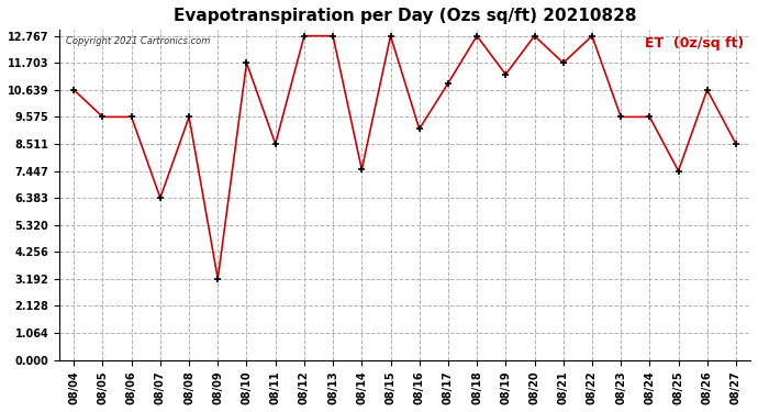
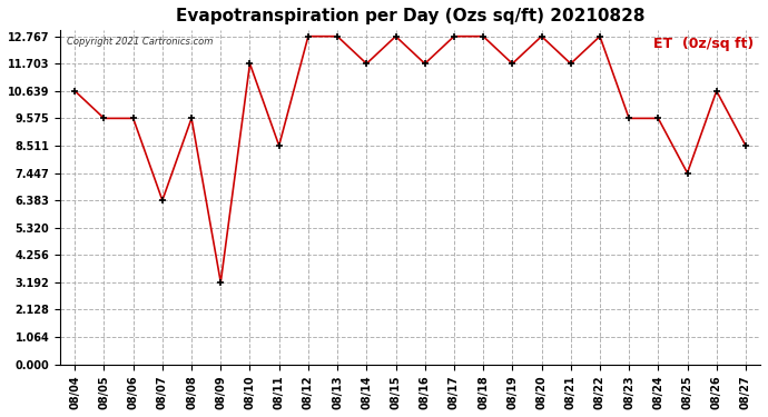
08/14: 7.50 -> 11.70
08/16: 9.10 -> 11.70
08/17: 10.90 -> 12.77
08/19: 11.25 -> 11.70
